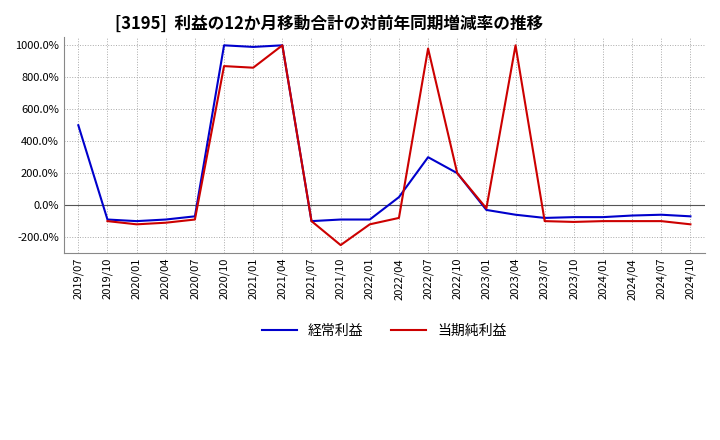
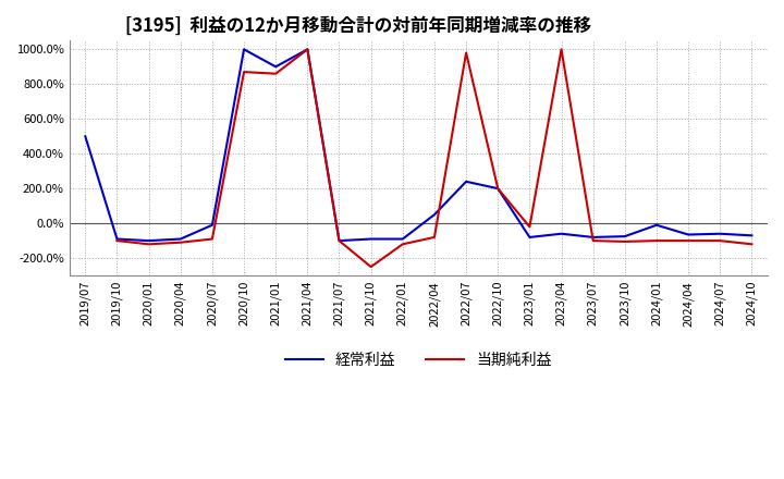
経常利益/2020/07: -70% -> -10%
経常利益/2021/01: 990% -> 900%
経常利益/2022/07: 300% -> 240%
経常利益/2023/01: -30% -> -80%
経常利益/2024/01: -80% -> -10%
